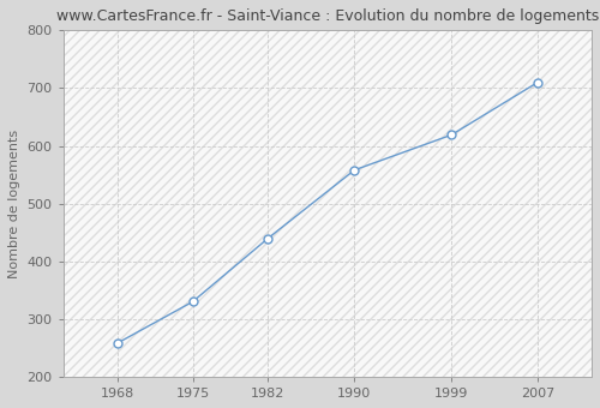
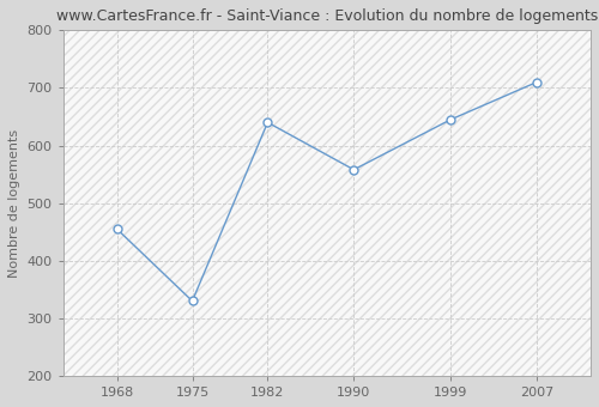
1968: 258 -> 455
1982: 440 -> 640
1999: 619 -> 645
